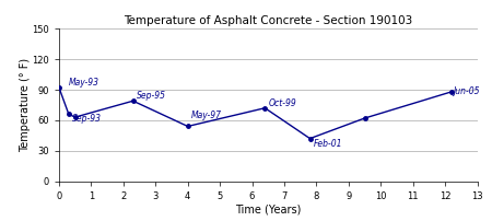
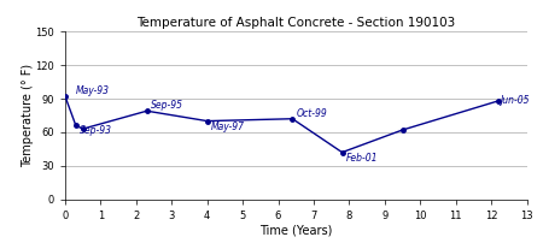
4: 54 -> 70
